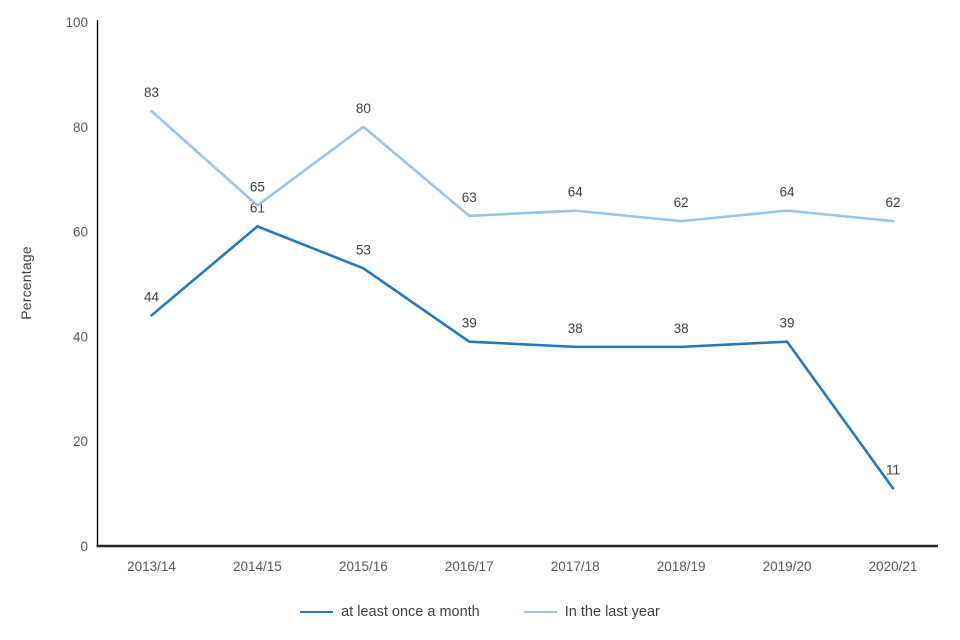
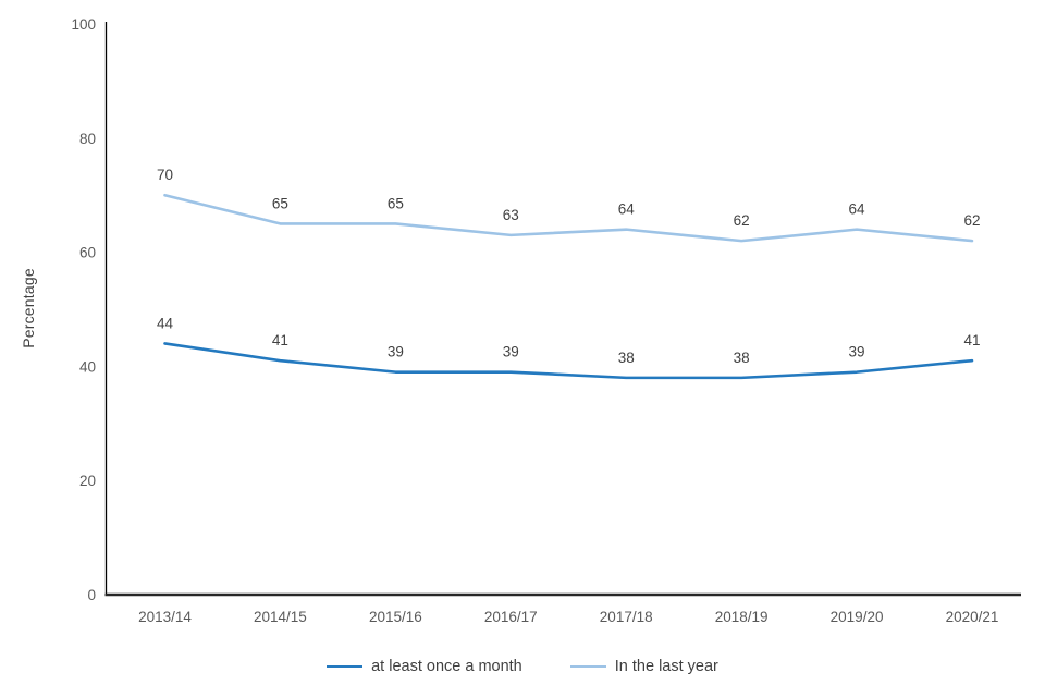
In the last year/2013/14: 83 -> 70
at least once a month/2014/15: 61 -> 41
at least once a month/2015/16: 53 -> 39
In the last year/2015/16: 80 -> 65
at least once a month/2020/21: 11 -> 41
